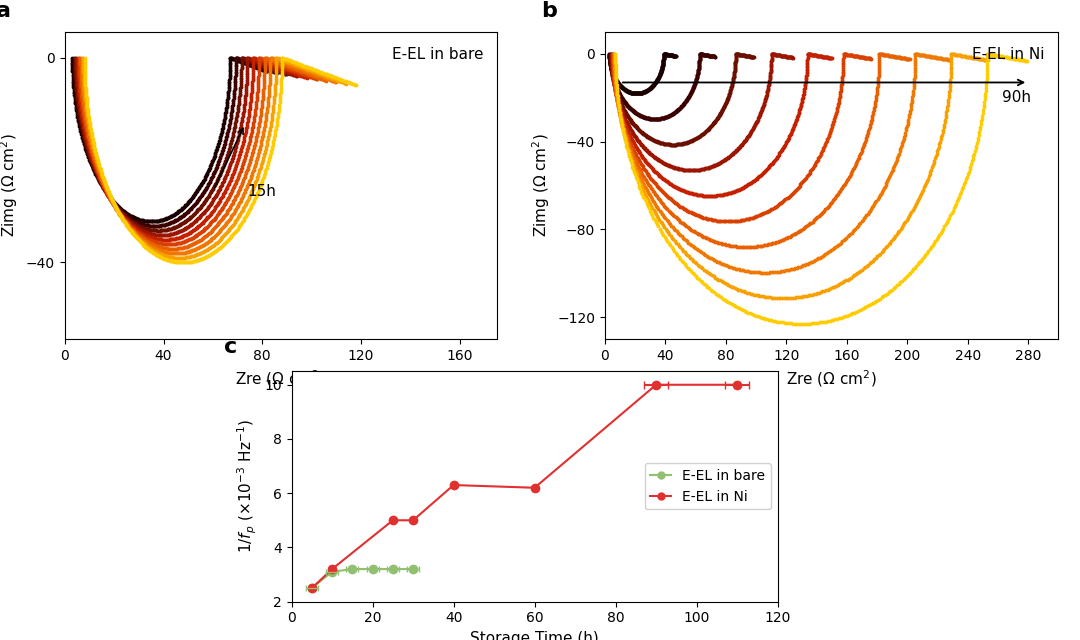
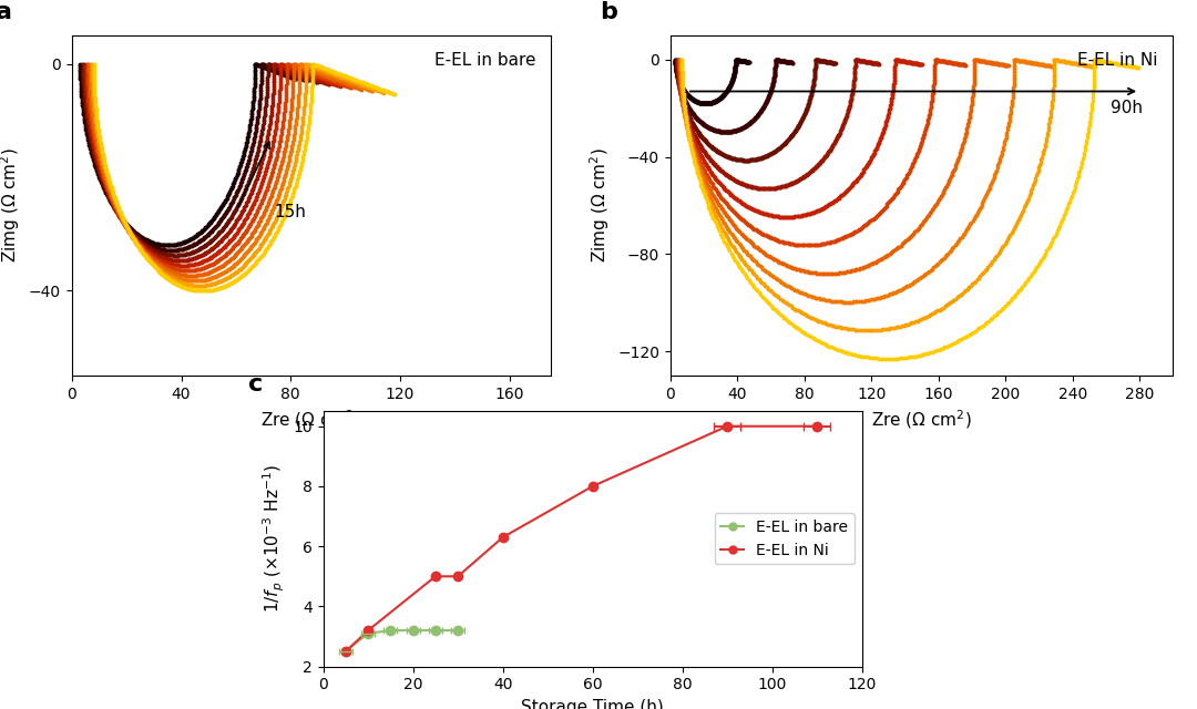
E-EL in Ni/60: 6.2 -> 8.0
